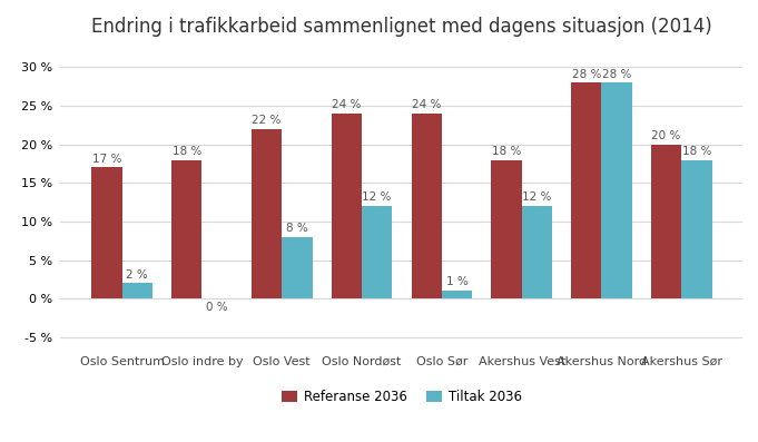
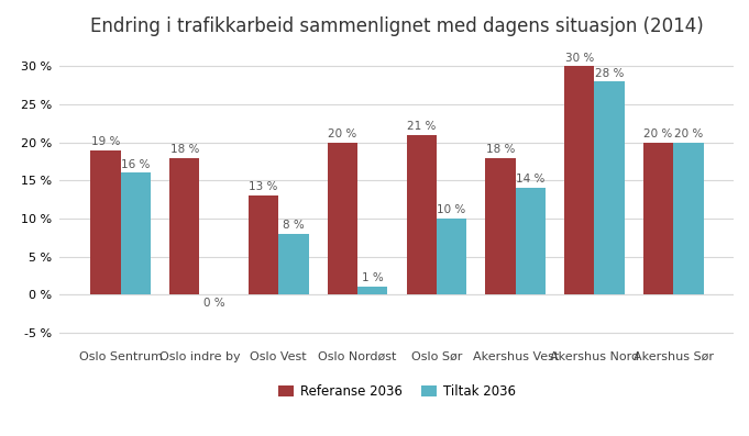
Referanse 2036/Oslo Sentrum: 17 -> 19
Tiltak 2036/Oslo Sentrum: 2 -> 16
Referanse 2036/Oslo Vest: 22 -> 13
Referanse 2036/Oslo Nordøst: 24 -> 20
Tiltak 2036/Oslo Nordøst: 12 -> 1
Referanse 2036/Oslo Sør: 24 -> 21
Tiltak 2036/Oslo Sør: 1 -> 10
Tiltak 2036/Akershus Vest: 12 -> 14
Referanse 2036/Akershus Nord: 28 -> 30
Tiltak 2036/Akershus Sør: 18 -> 20
